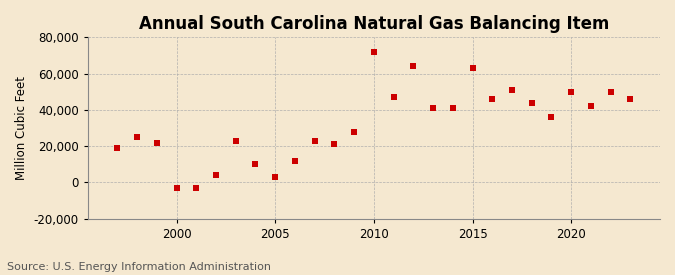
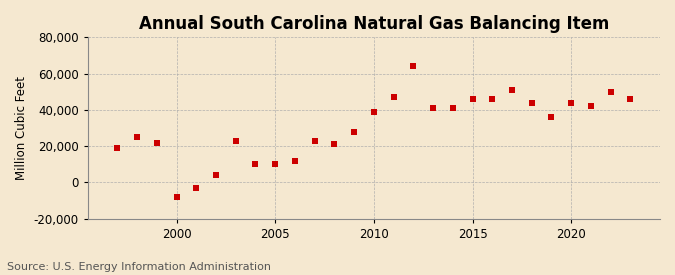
2000: -3,000 -> -8,000
2005: 3,000 -> 10,000
2010: 72,000 -> 39,000
2015: 63,000 -> 46,000
2020: 50,000 -> 44,000
